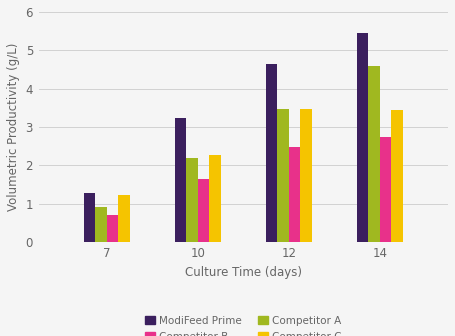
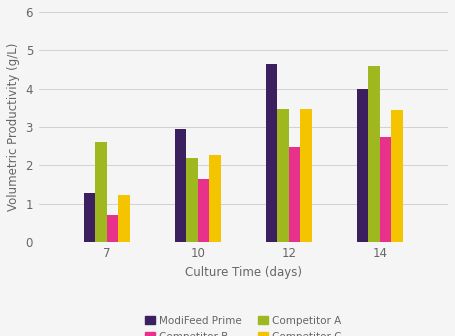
Competitor A/7: 0.90 -> 2.60
ModiFeed Prime/10: 3.23 -> 2.95
ModiFeed Prime/14: 5.45 -> 4.00
